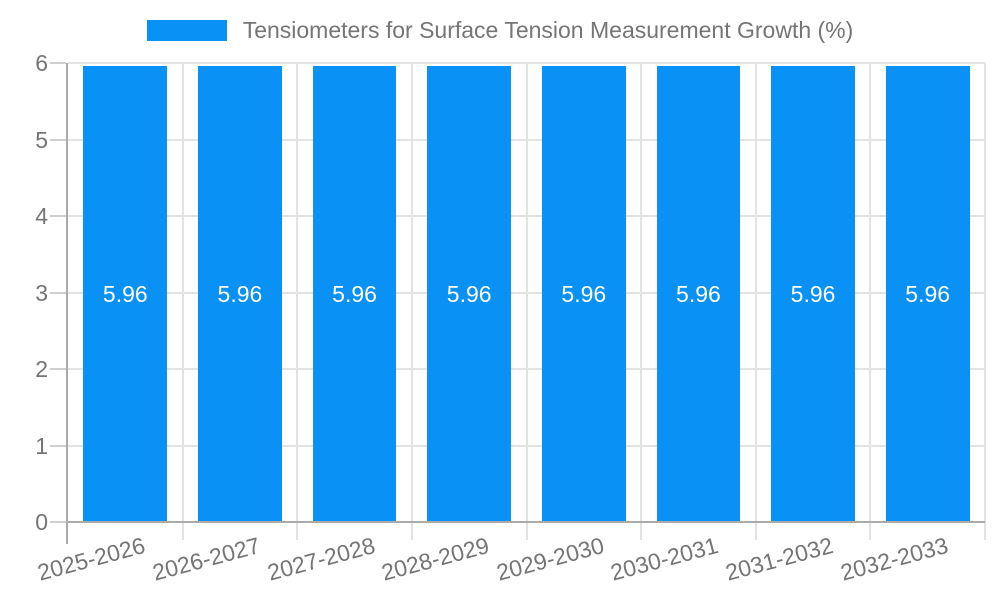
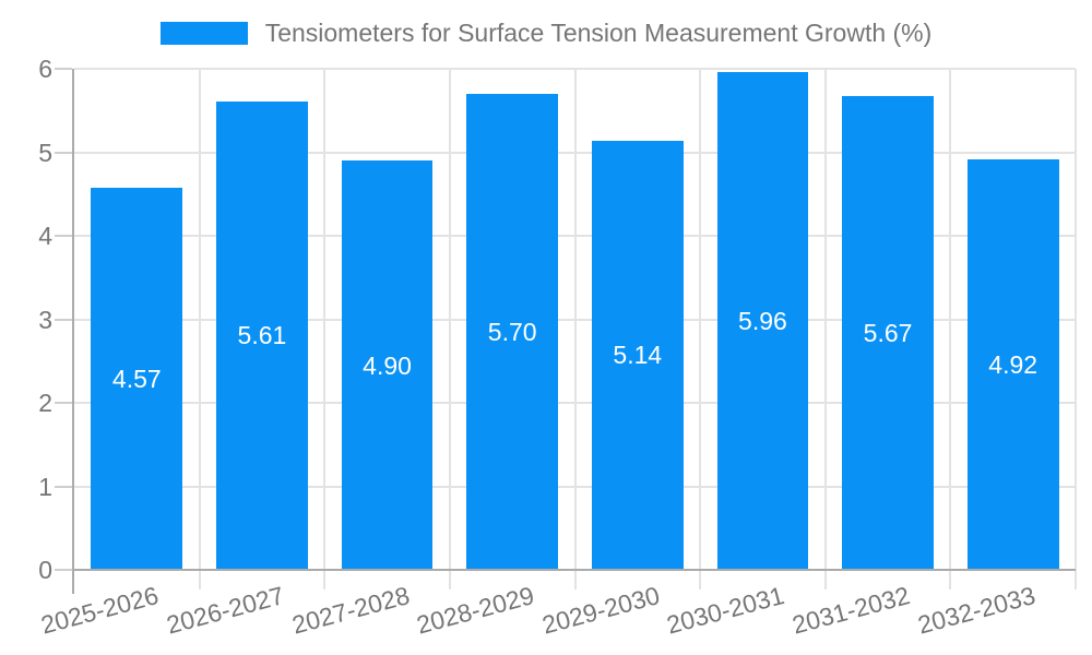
2025-2026: 5.96 -> 4.57
2026-2027: 5.96 -> 5.61
2027-2028: 5.96 -> 4.90
2028-2029: 5.96 -> 5.70
2029-2030: 5.96 -> 5.14
2031-2032: 5.96 -> 5.67
2032-2033: 5.96 -> 4.92
